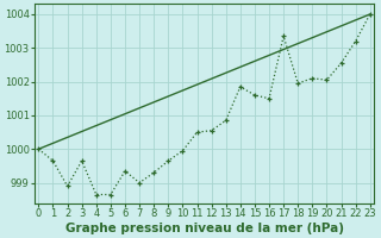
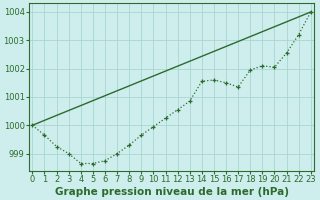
2: 998.90 -> 999.25
3: 999.65 -> 999.00
6: 999.35 -> 998.75
11: 1000.50 -> 1000.25
14: 1001.85 -> 1001.55
17: 1003.35 -> 1001.35
